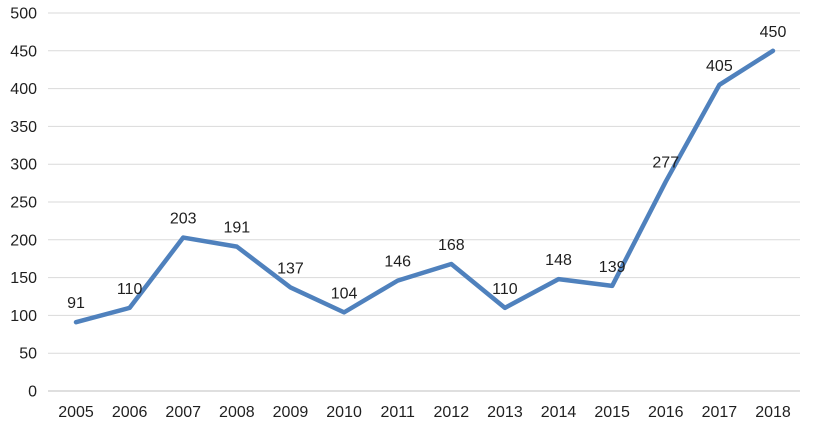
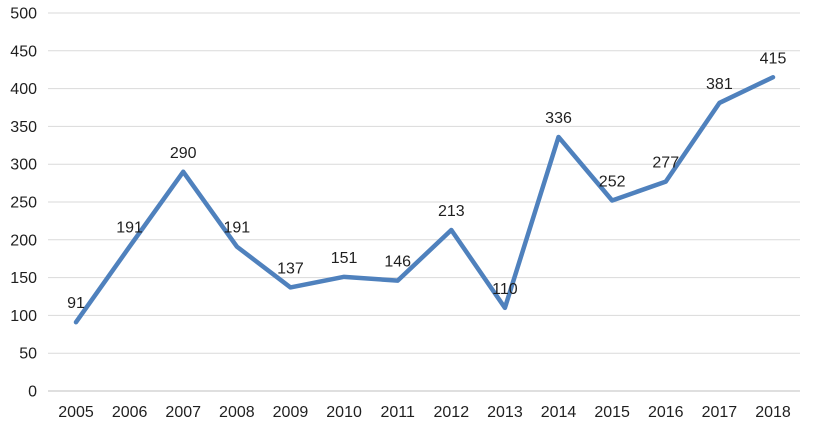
2006: 110 -> 191
2007: 203 -> 290
2010: 104 -> 151
2012: 168 -> 213
2014: 148 -> 336
2015: 139 -> 252
2017: 405 -> 381
2018: 450 -> 415
